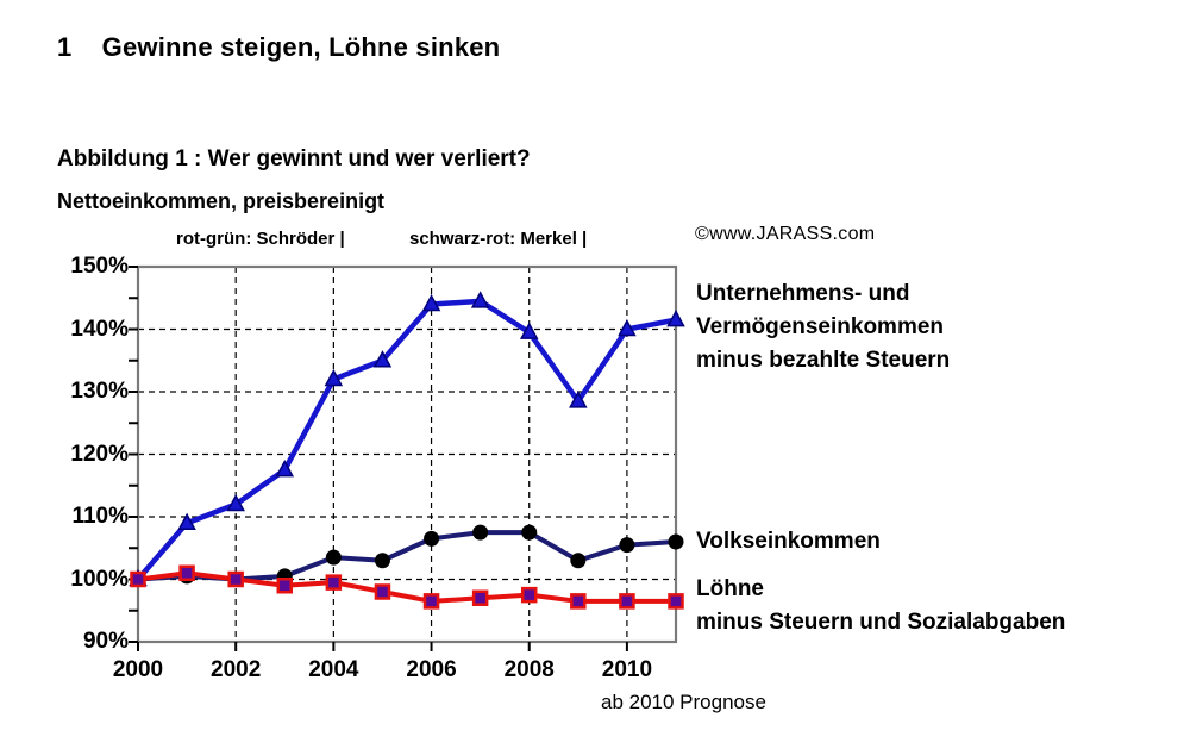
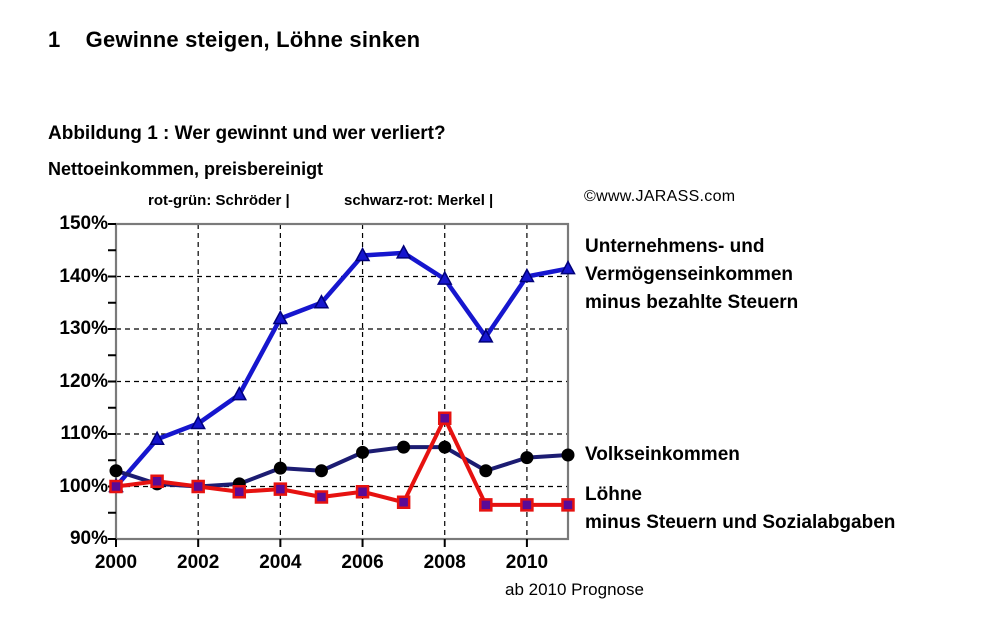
Volkseinkommen/2000: 100% -> 103%
Löhne minus Steuern und Sozialabgaben/2006: 96% -> 99%
Löhne minus Steuern und Sozialabgaben/2008: 98% -> 113%
